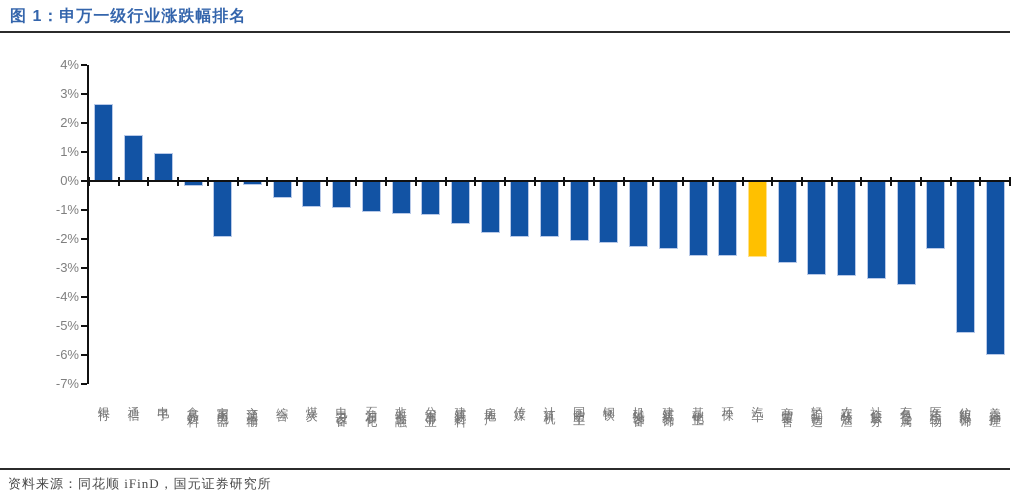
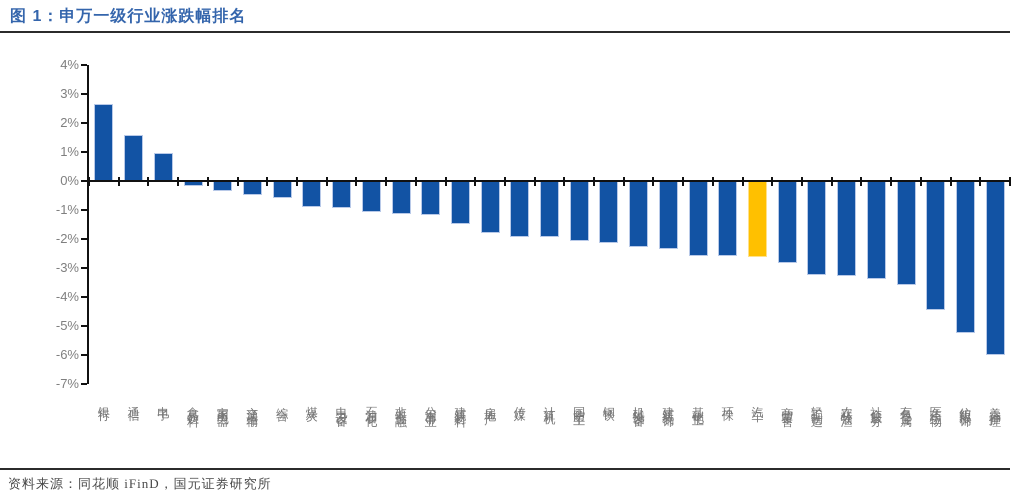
家用电器: -1.9% -> -0.3%
交通运输: -0.1% -> -0.5%
医药生物: -2.3% -> -4.4%
